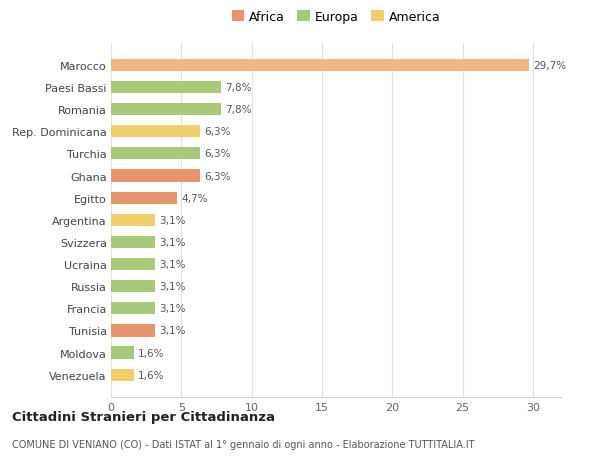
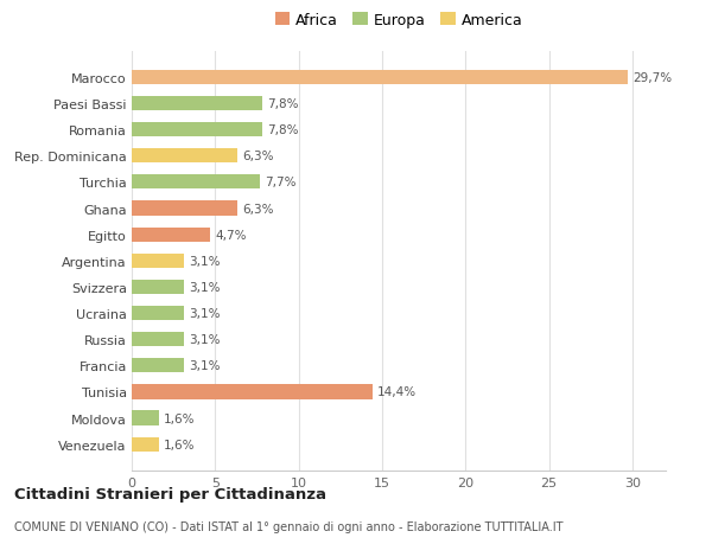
Turchia: 6,3% -> 7,7%
Tunisia: 3,1% -> 14,4%
